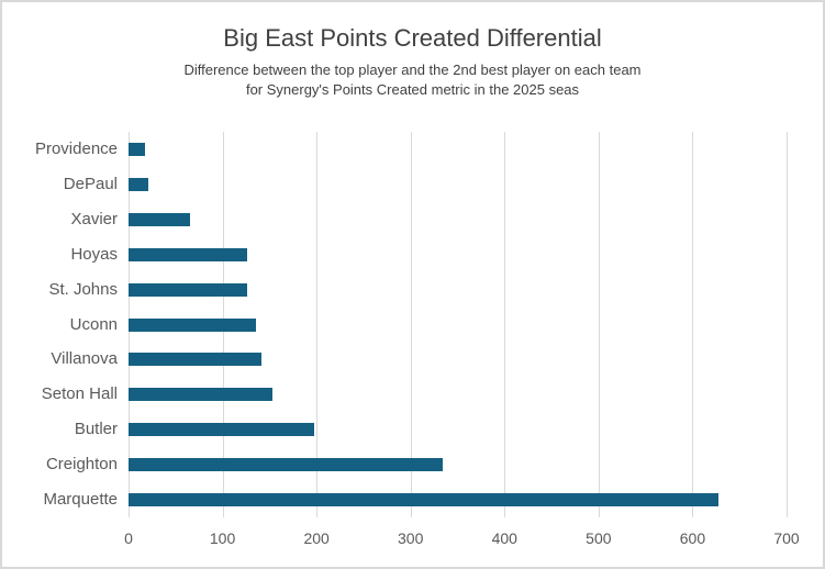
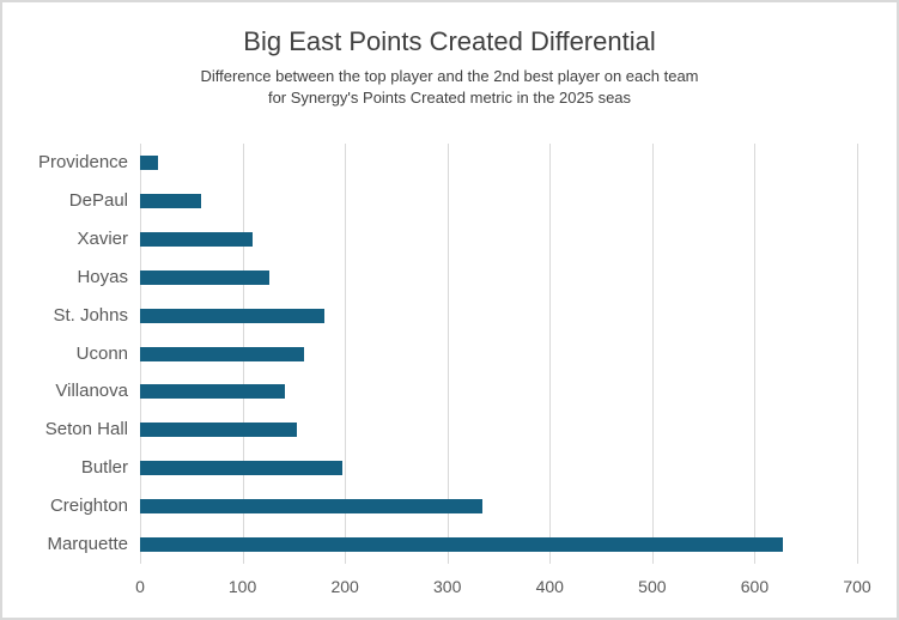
DePaul: 20 -> 60
Xavier: 60 -> 110
St. Johns: 130 -> 180
Uconn: 140 -> 160
